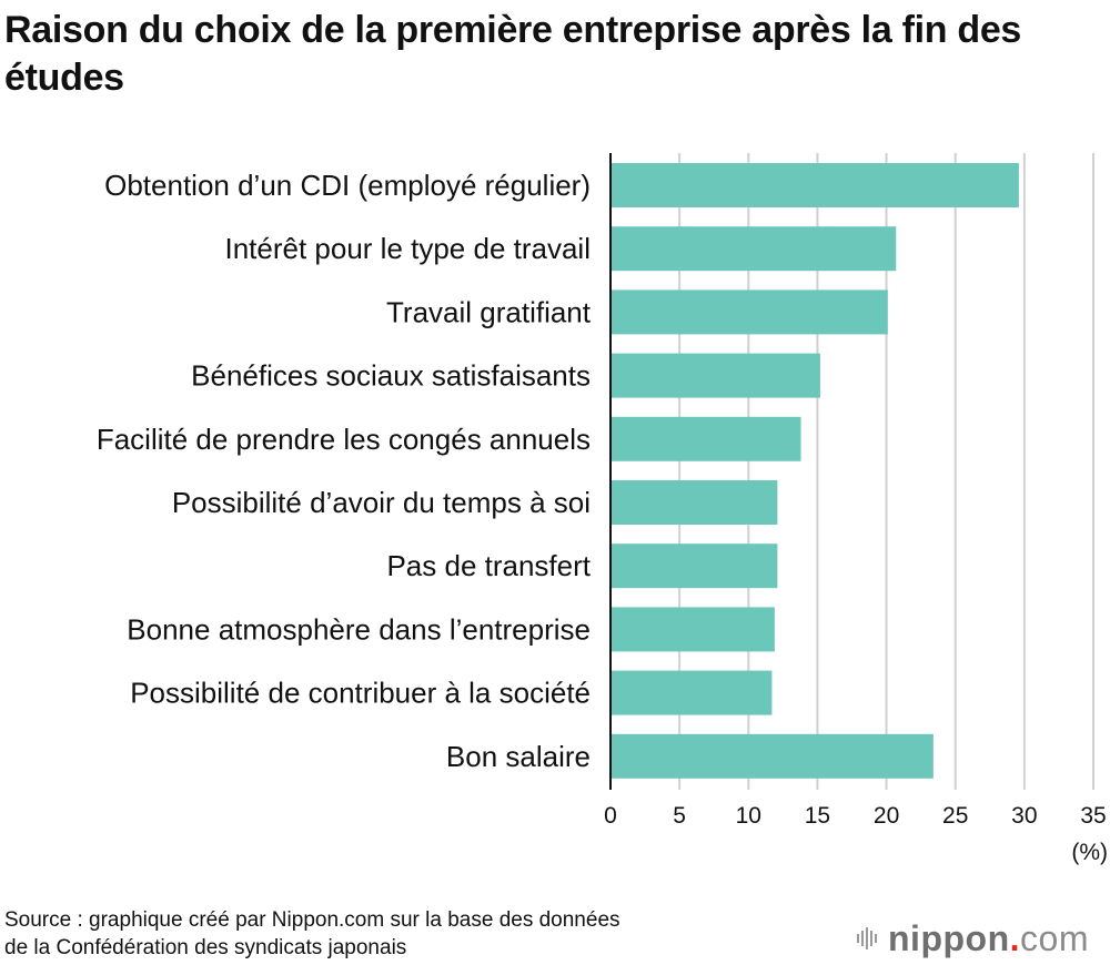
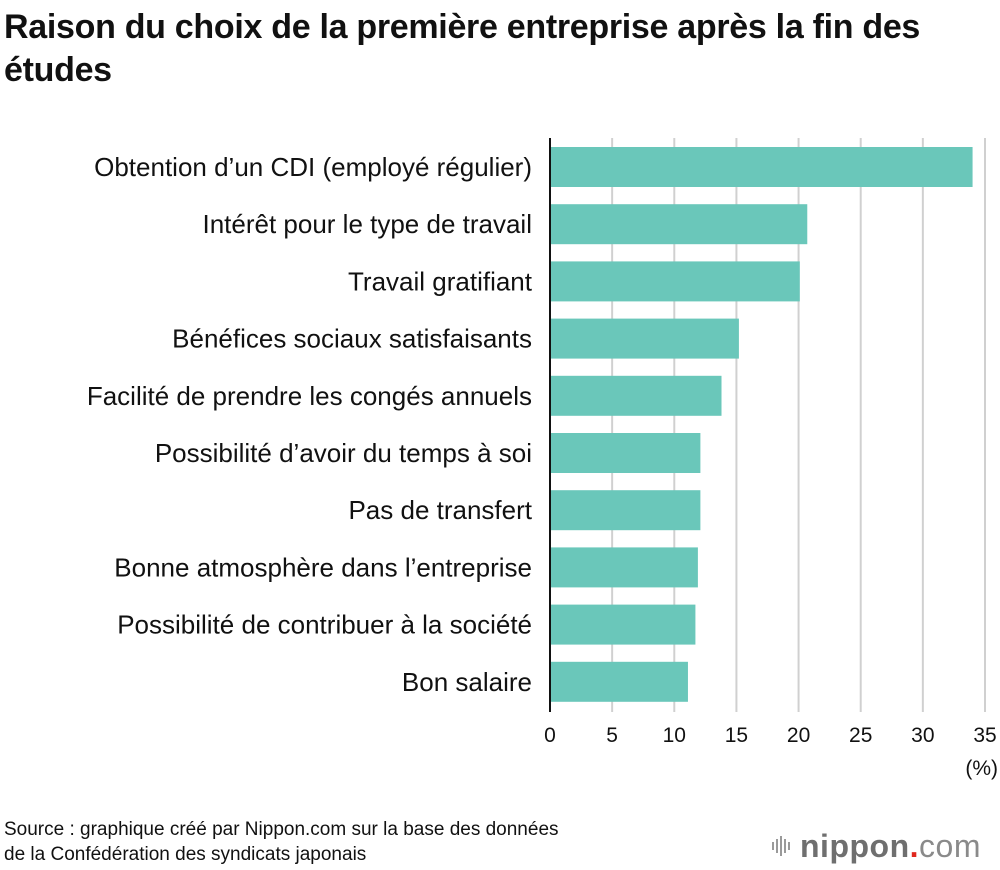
Obtention d’un CDI (employé régulier): 29.6 -> 34.0
Bon salaire: 23.4 -> 11.1
